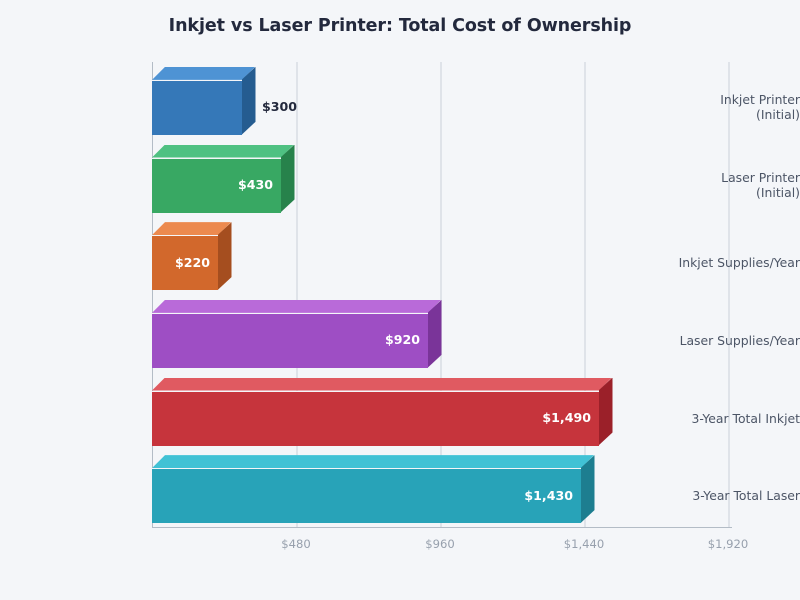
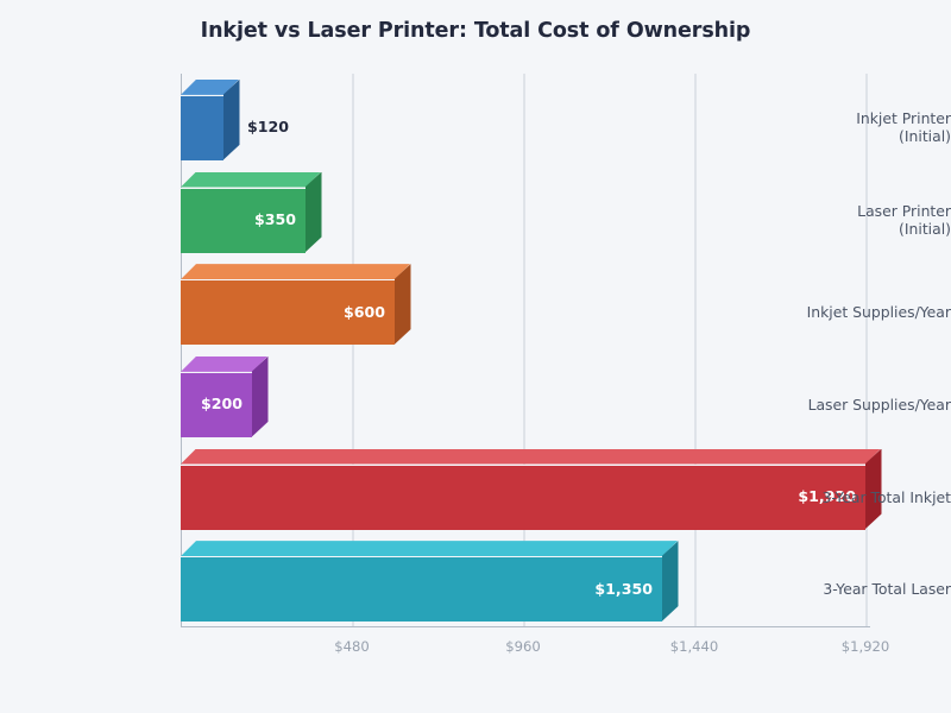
Inkjet Printer (Initial): $300 -> $120
Laser Printer (Initial): $430 -> $350
Inkjet Supplies/Year: $220 -> $600
Laser Supplies/Year: $920 -> $200
3-Year Total Inkjet: $1,490 -> $1,920
3-Year Total Laser: $1,430 -> $1,350
